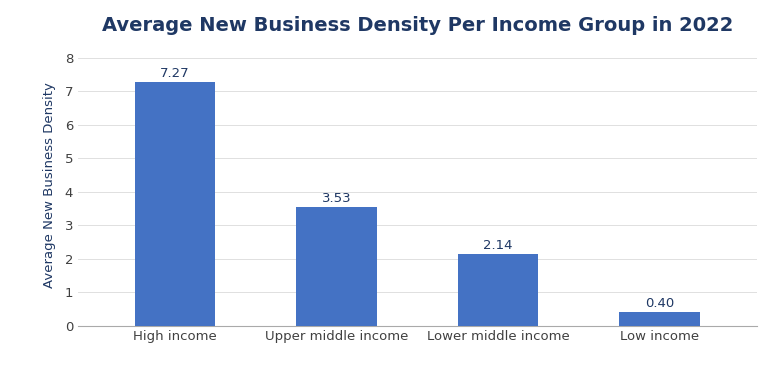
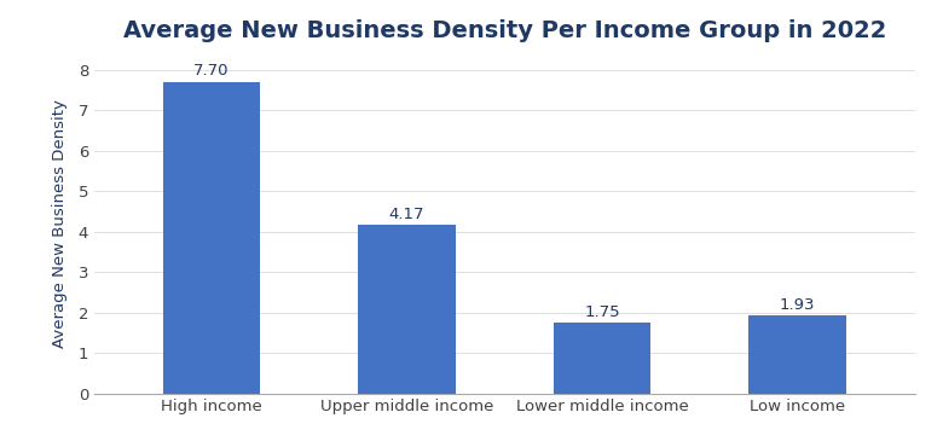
High income: 7.27 -> 7.70
Upper middle income: 3.53 -> 4.17
Lower middle income: 2.14 -> 1.75
Low income: 0.40 -> 1.93
